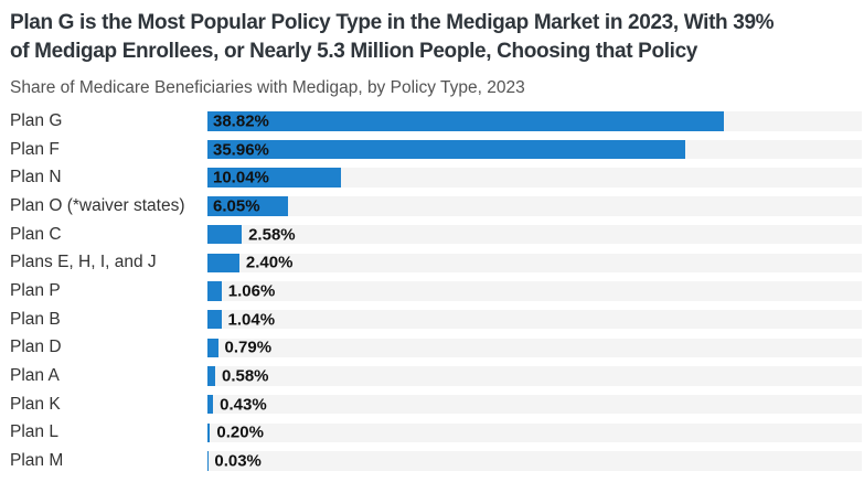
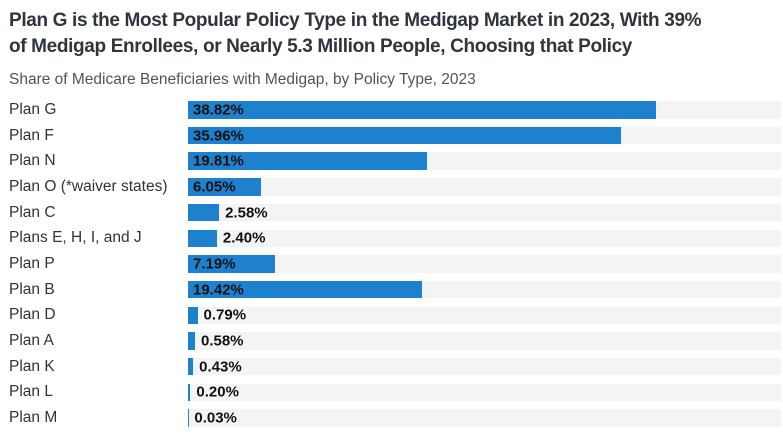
Plan N: 10.04% -> 19.81%
Plan P: 1.06% -> 7.19%
Plan B: 1.04% -> 19.42%
